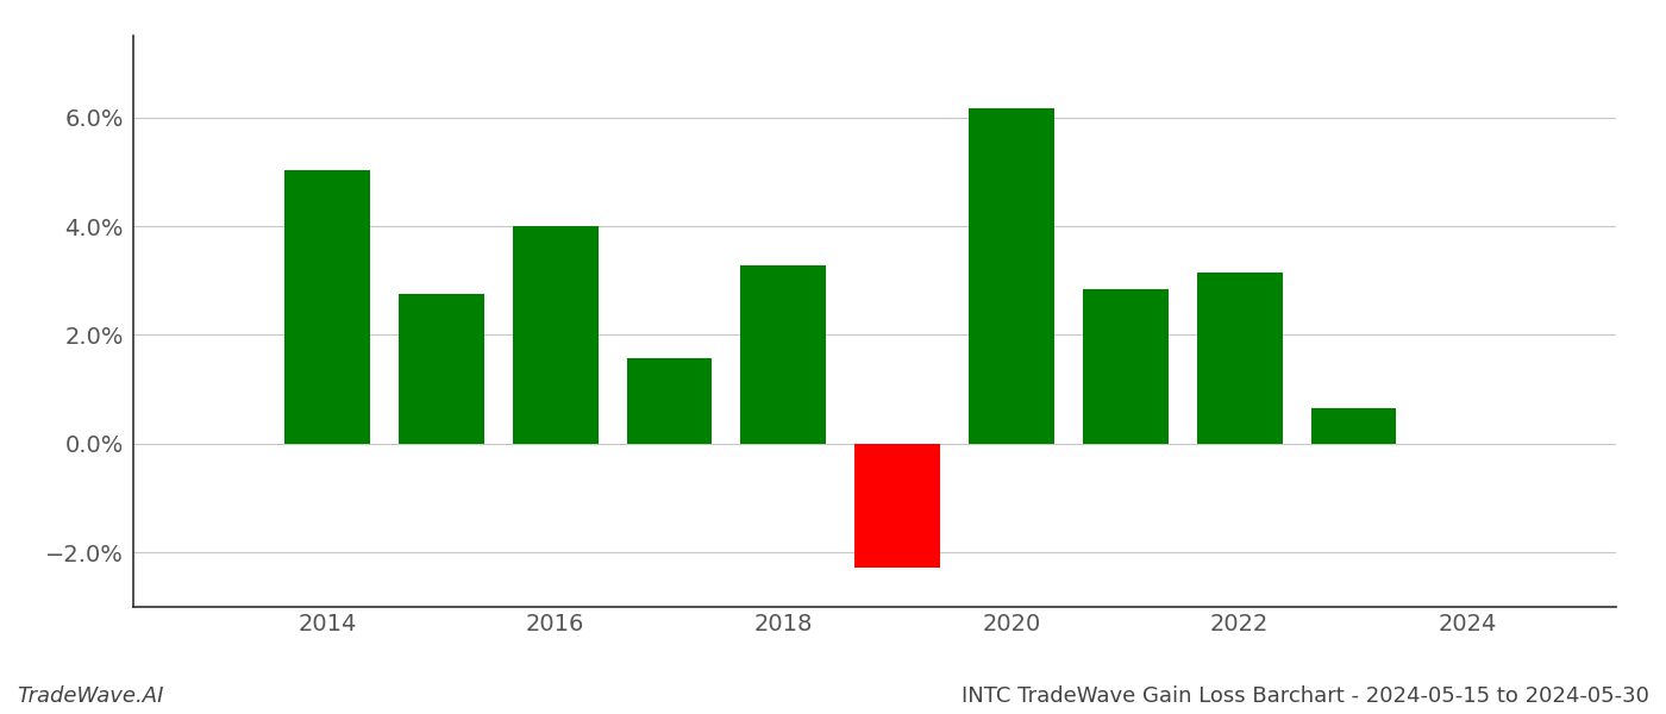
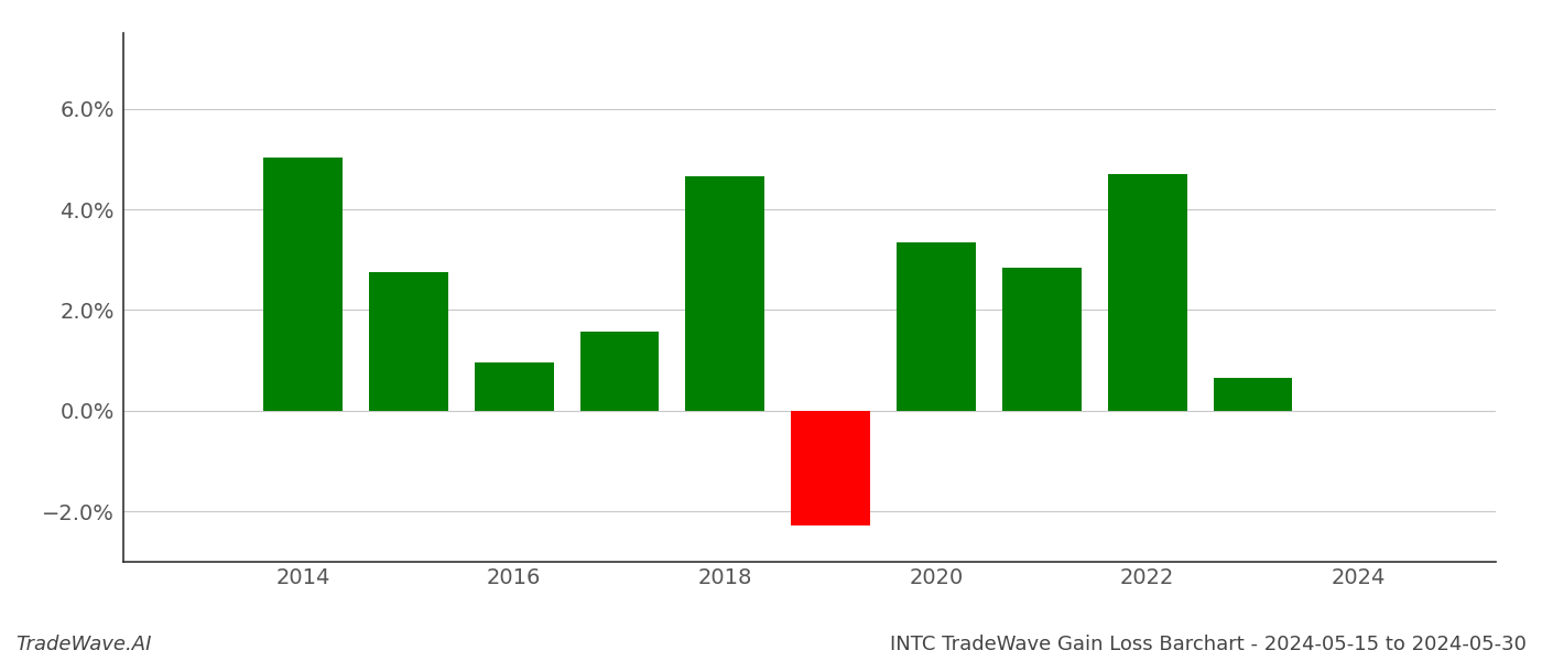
2016: 4.00% -> 0.95%
2018: 3.28% -> 4.65%
2020: 6.17% -> 3.35%
2022: 3.15% -> 4.70%
